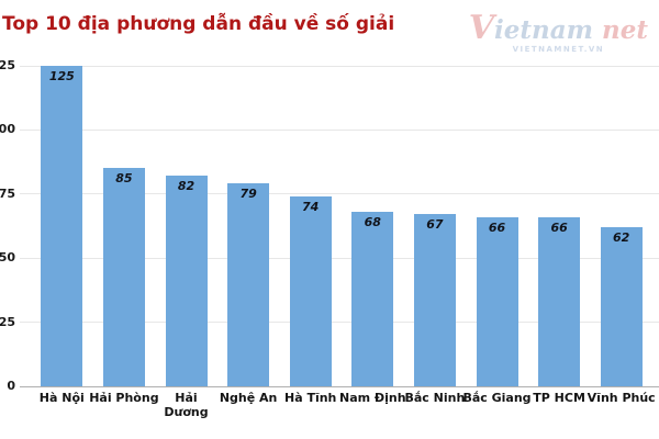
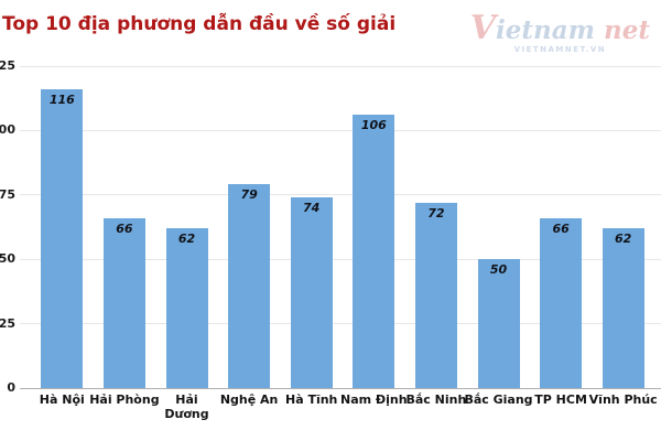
Hà Nội: 125 -> 116
Hải Phòng: 85 -> 66
Hải Dương: 82 -> 62
Nam Định: 68 -> 106
Bắc Ninh: 67 -> 72
Bắc Giang: 66 -> 50
